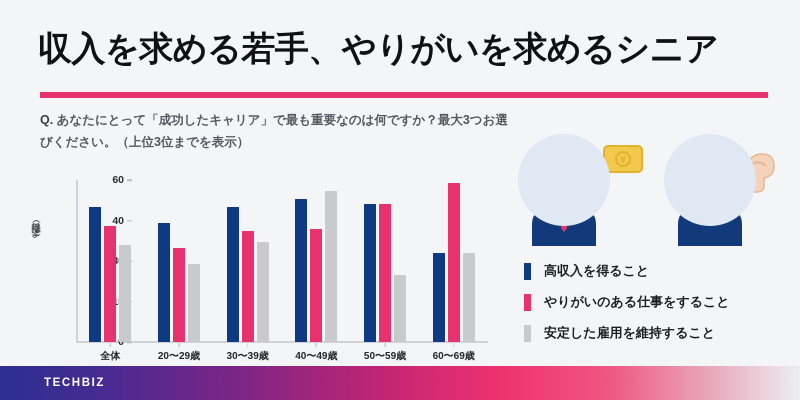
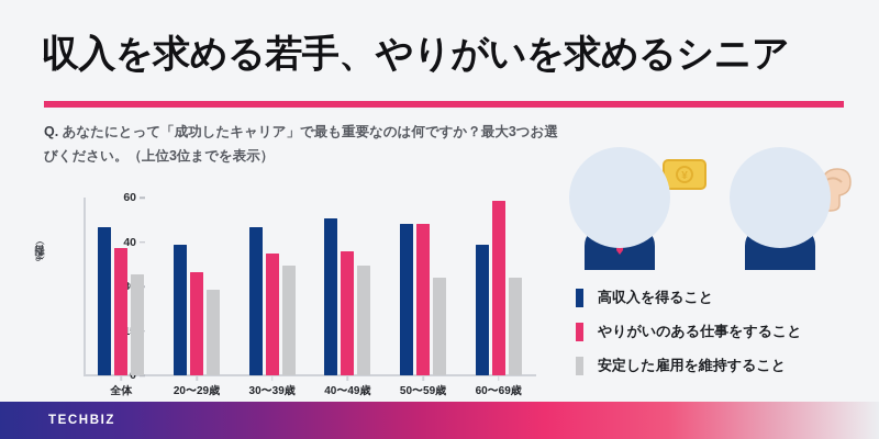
安定した雇用を維持すること/全体: 36 -> 34
安定した雇用を維持すること/40〜49歳: 56 -> 37
安定した雇用を維持すること/50〜59歳: 25 -> 33
高収入を得ること/60〜69歳: 33 -> 44
